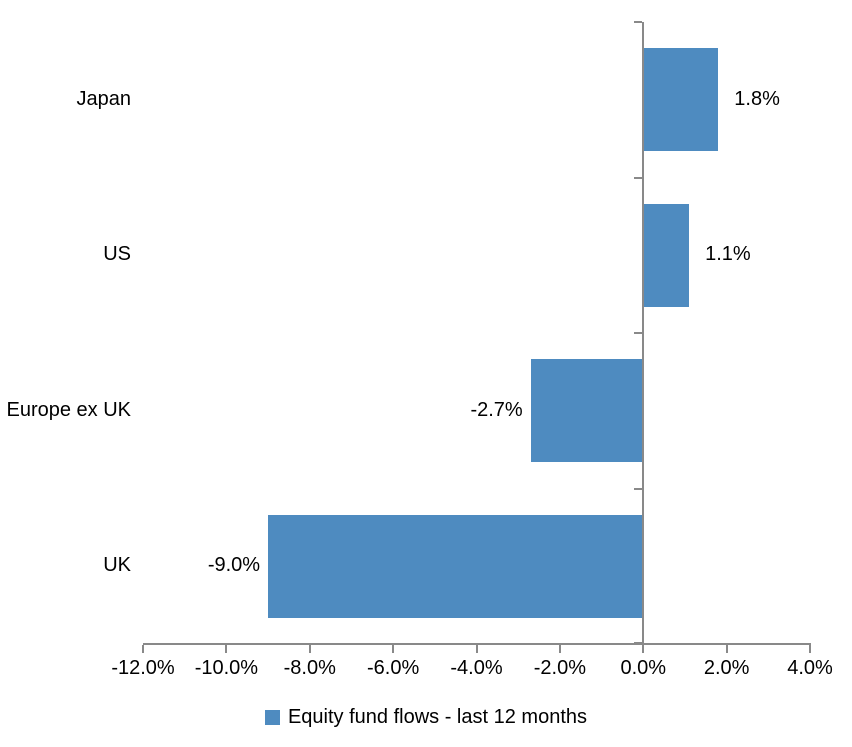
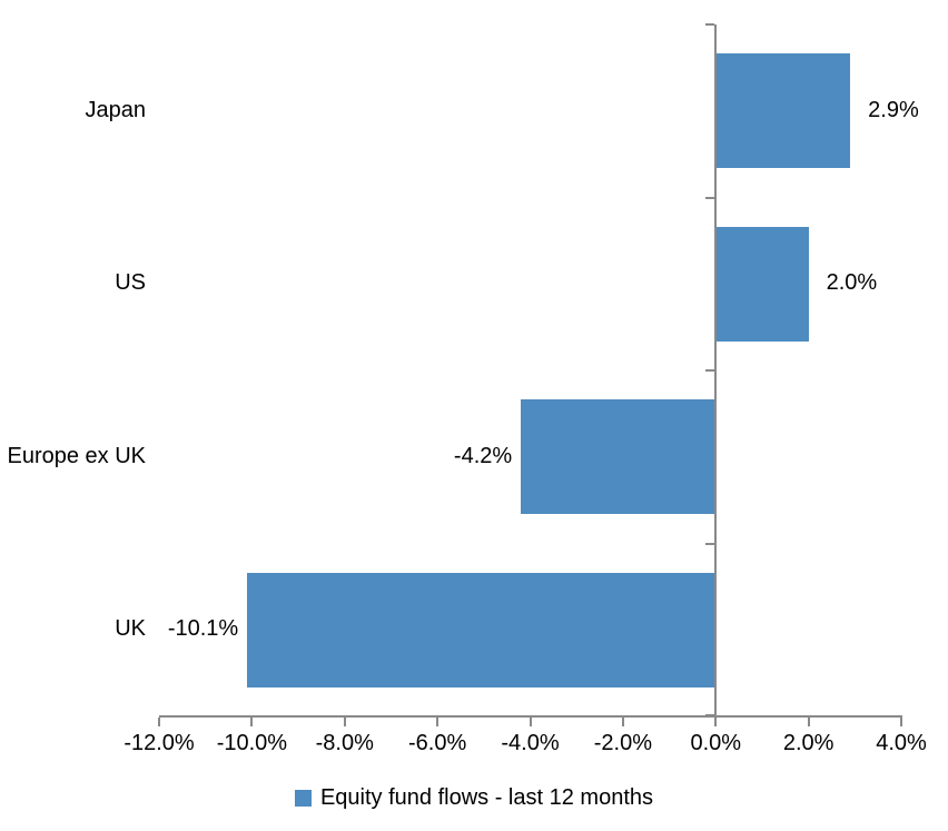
Japan: 1.8% -> 2.9%
US: 1.1% -> 2.0%
Europe ex UK: -2.7% -> -4.2%
UK: -9.0% -> -10.1%
